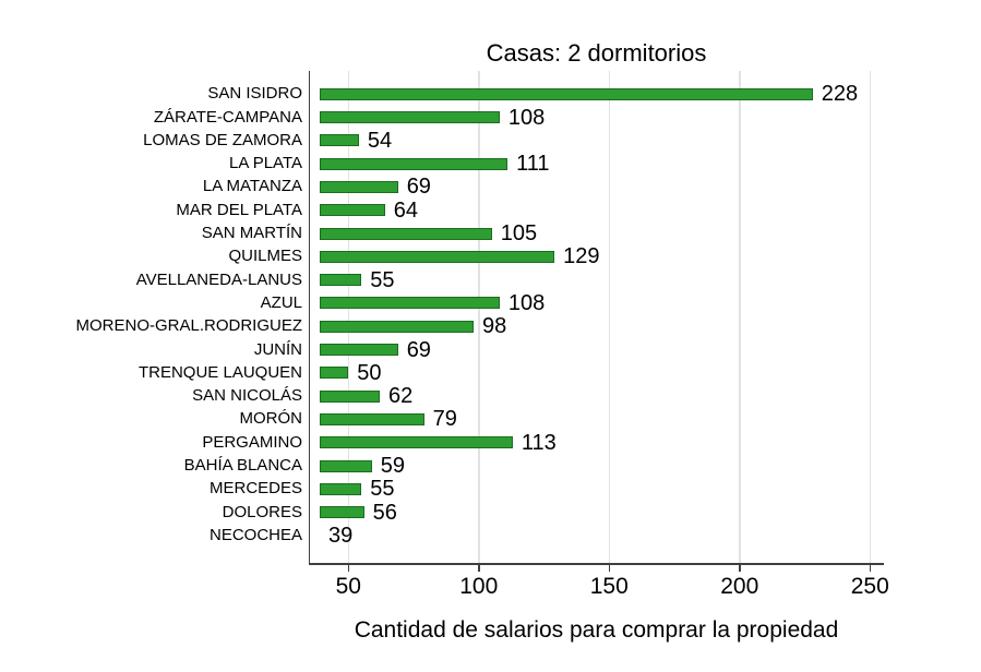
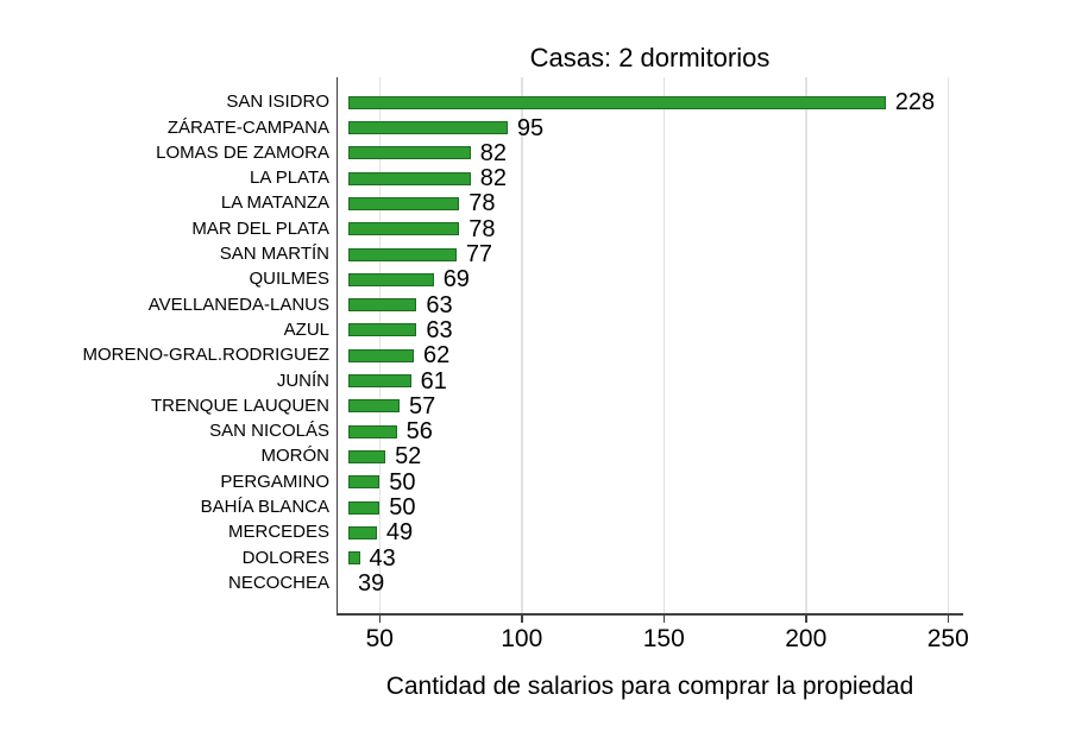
ZÁRATE-CAMPANA: 108 -> 95
LOMAS DE ZAMORA: 54 -> 82
LA PLATA: 111 -> 82
LA MATANZA: 69 -> 78
MAR DEL PLATA: 64 -> 78
SAN MARTÍN: 105 -> 77
QUILMES: 129 -> 69
AVELLANEDA-LANUS: 55 -> 63
AZUL: 108 -> 63
MORENO-GRAL.RODRIGUEZ: 98 -> 62
JUNÍN: 69 -> 61
TRENQUE LAUQUEN: 50 -> 57
SAN NICOLÁS: 62 -> 56
MORÓN: 79 -> 52
PERGAMINO: 113 -> 50
BAHÍA BLANCA: 59 -> 50
MERCEDES: 55 -> 49
DOLORES: 56 -> 43
